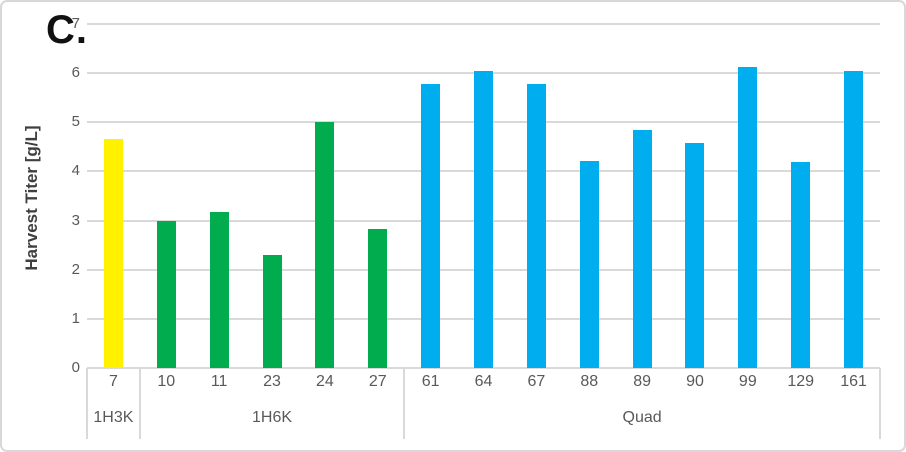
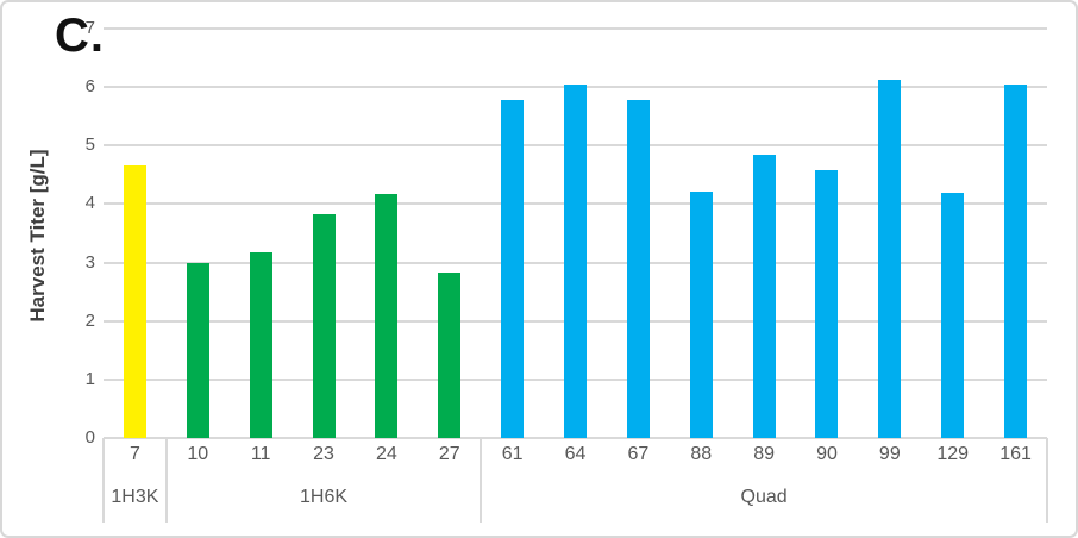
23: 2.3 -> 3.8
24: 5.0 -> 4.2
